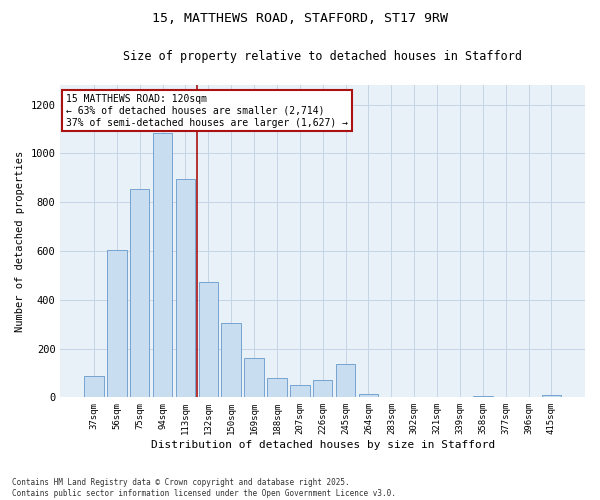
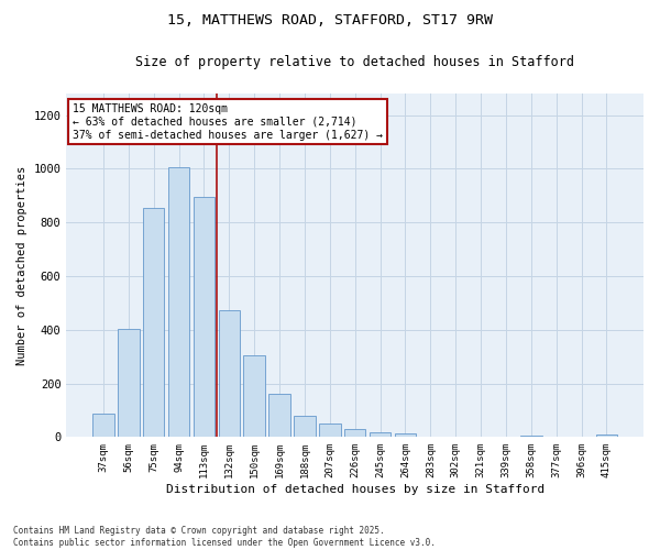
56sqm: 605 -> 403
94sqm: 1085 -> 1005
226sqm: 70 -> 30
245sqm: 135 -> 17
